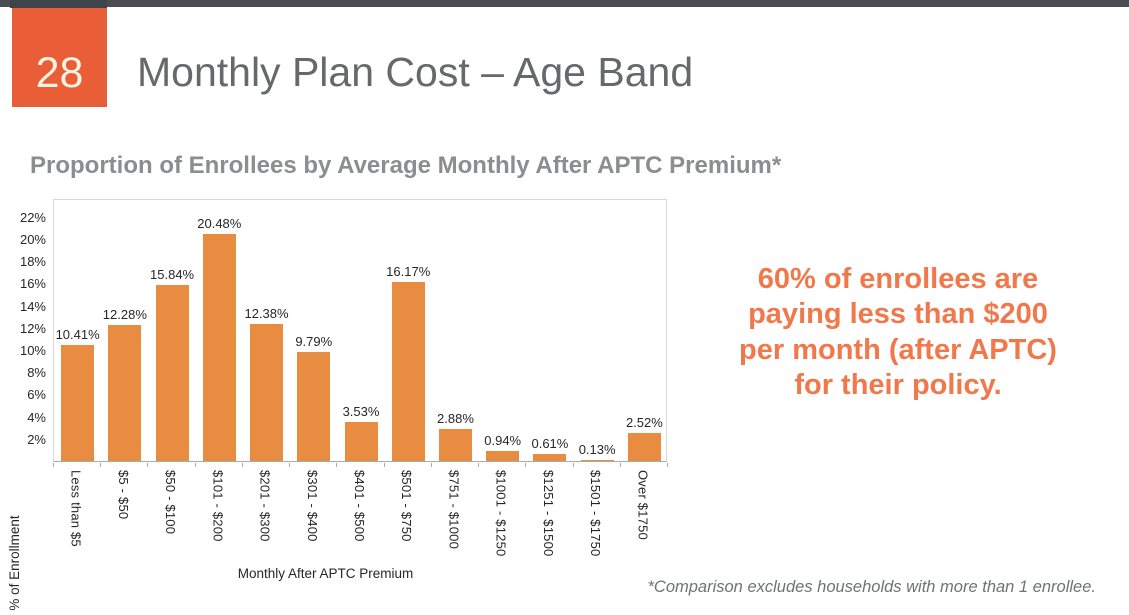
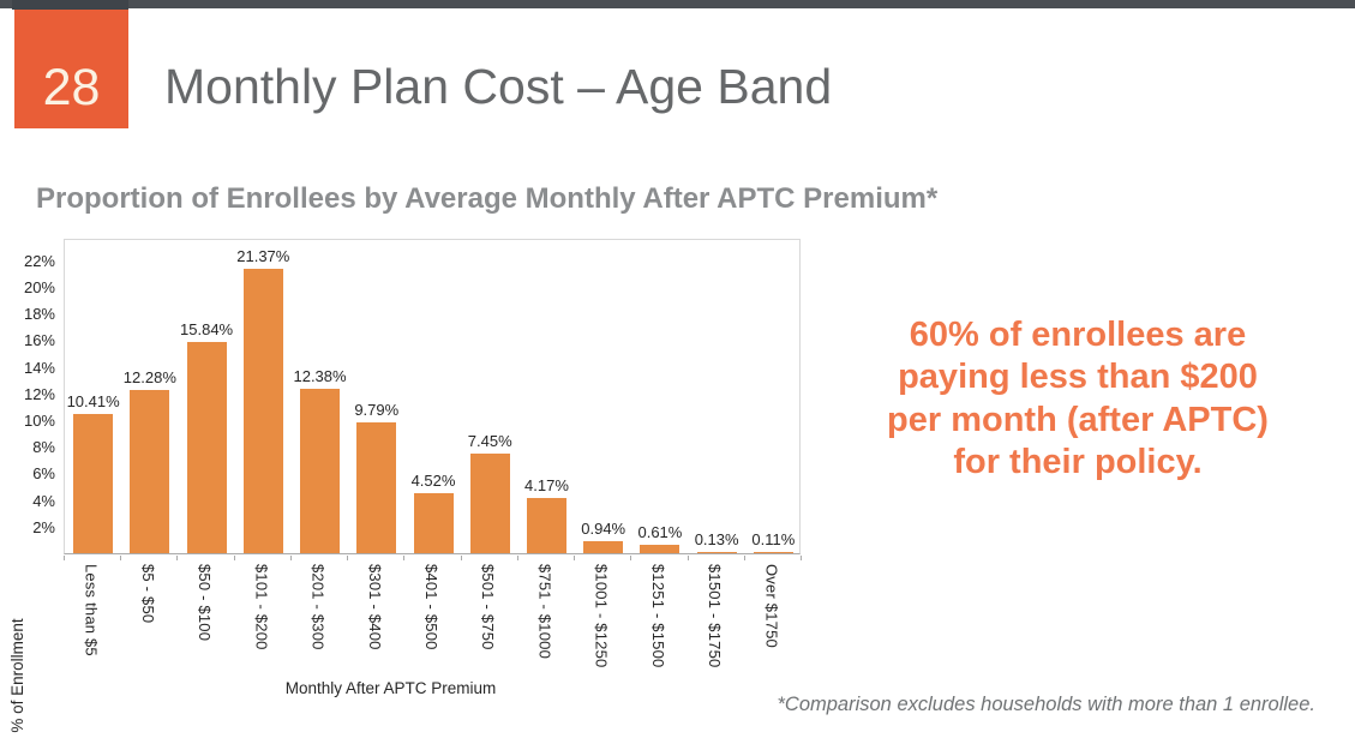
$101 - $200: 20.48% -> 21.37%
$401 - $500: 3.53% -> 4.52%
$501 - $750: 16.17% -> 7.45%
$751 - $1000: 2.88% -> 4.17%
Over $1750: 2.52% -> 0.11%
